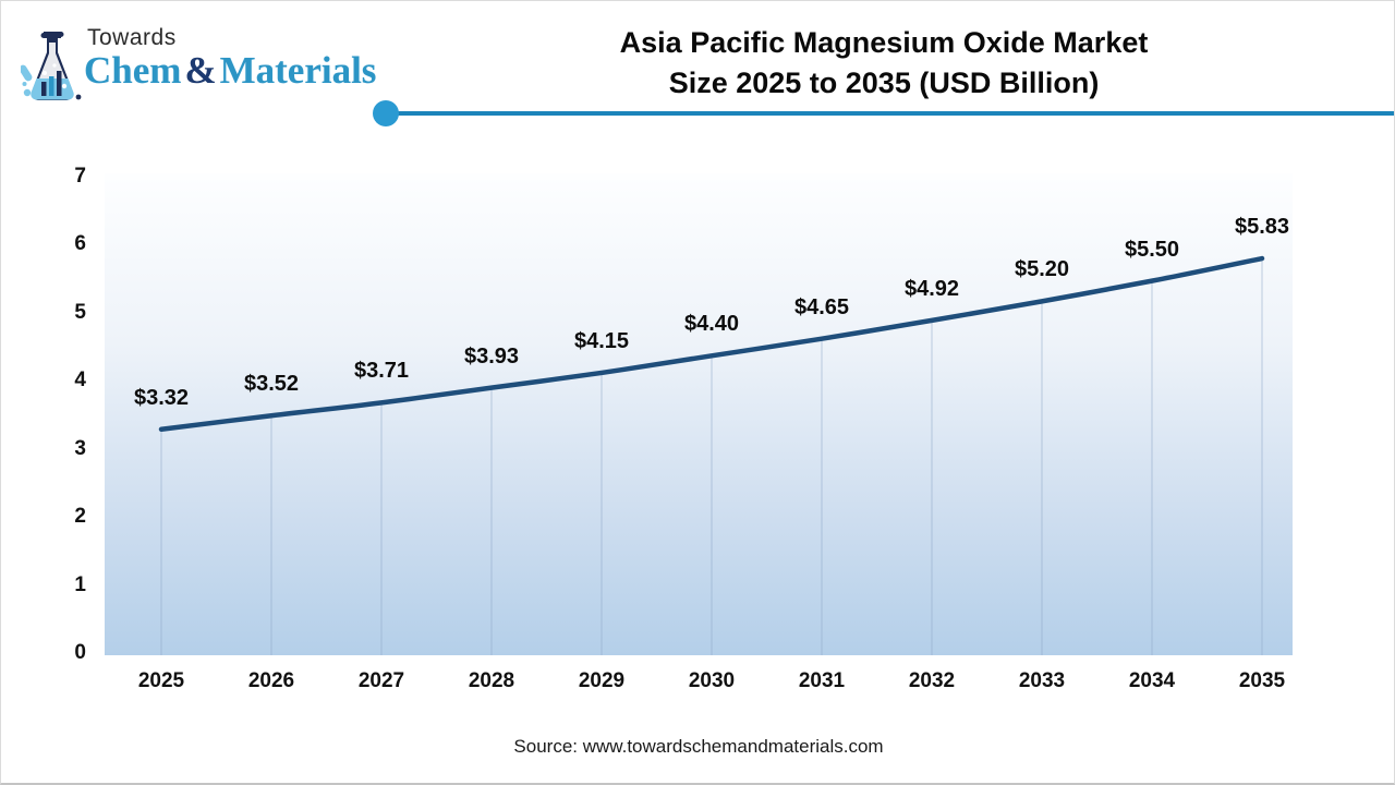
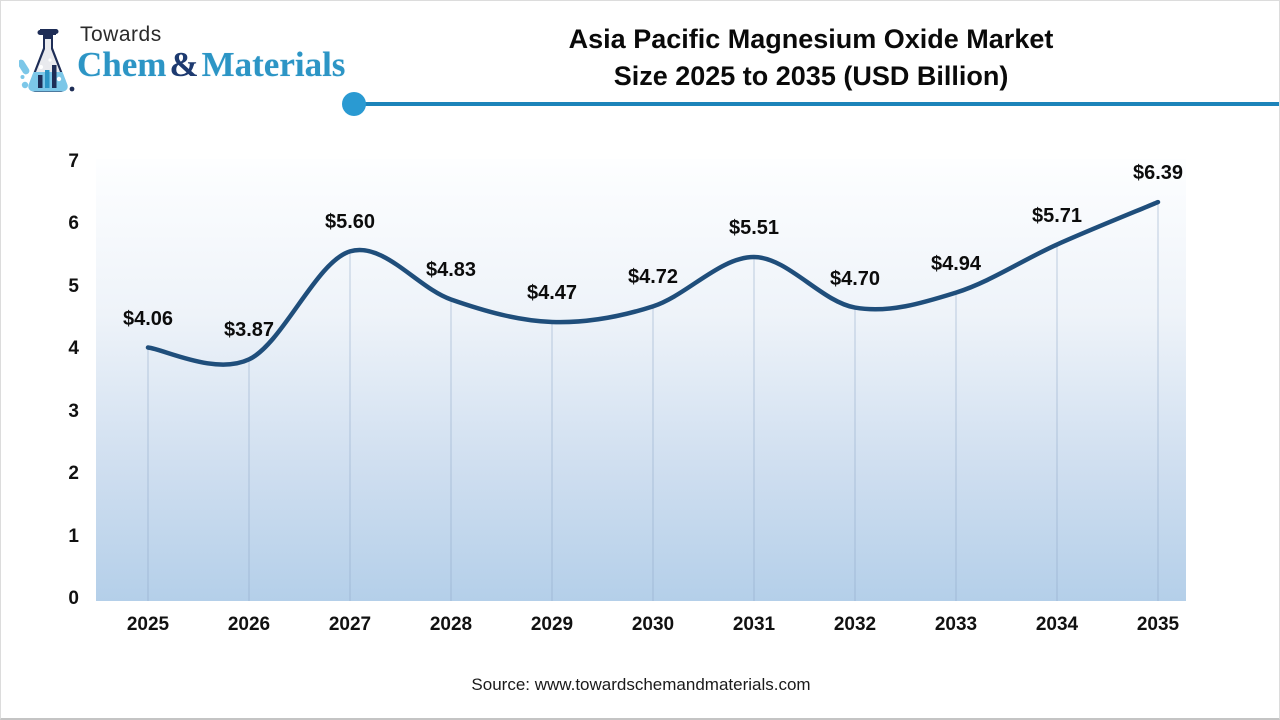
2025: $3.32 -> $4.06
2026: $3.52 -> $3.87
2027: $3.71 -> $5.60
2028: $3.93 -> $4.83
2029: $4.15 -> $4.47
2030: $4.40 -> $4.72
2031: $4.65 -> $5.51
2032: $4.92 -> $4.70
2033: $5.20 -> $4.94
2034: $5.50 -> $5.71
2035: $5.83 -> $6.39
